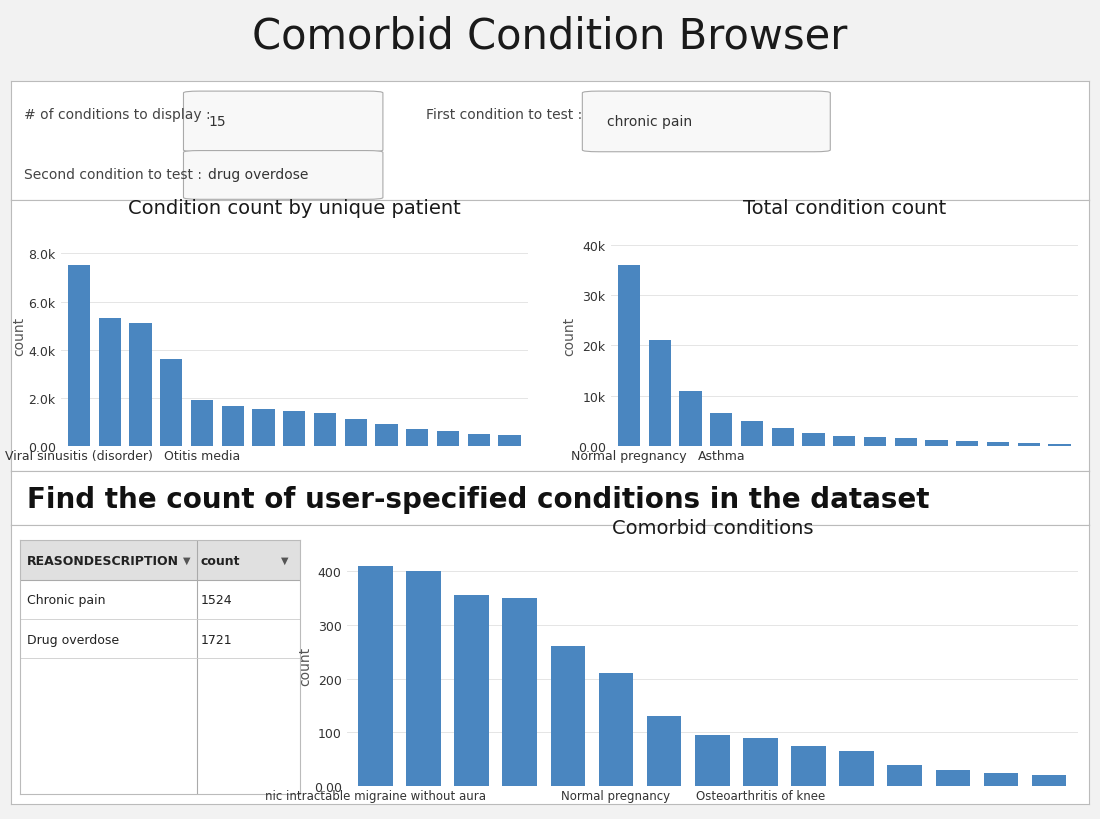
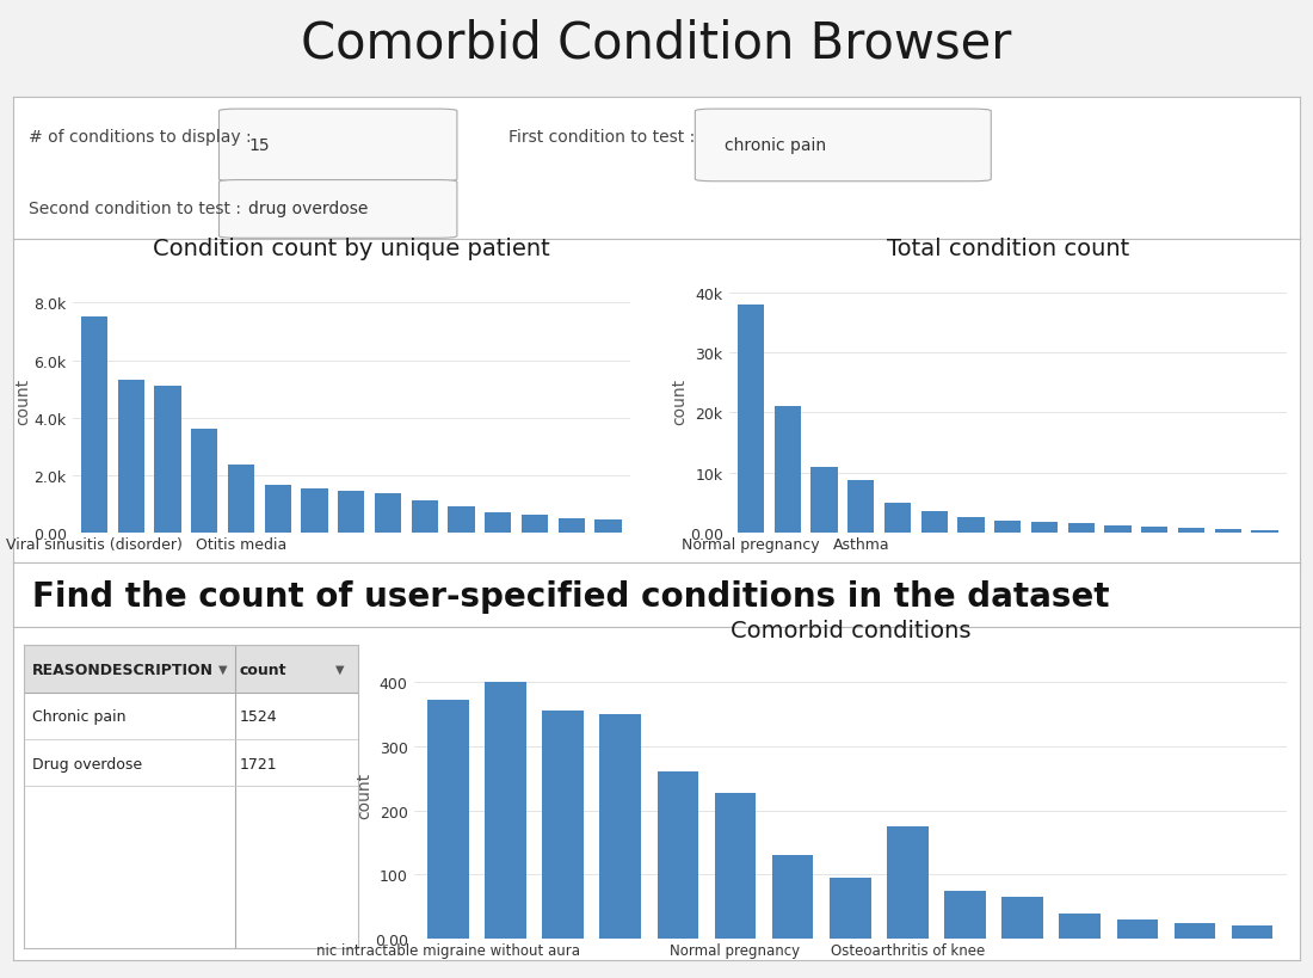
Condition count by unique patient/Otitis media: 1.90k -> 2.35k
Total condition count/Normal pregnancy: 36.0k -> 38.0k
Total condition count/Asthma: 6.5k -> 8.8k
Comorbid conditions/nic intractable migraine without aura: 410 -> 372
Comorbid conditions/Normal pregnancy: 210 -> 228
Comorbid conditions/Osteoarthritis of knee: 90 -> 176
